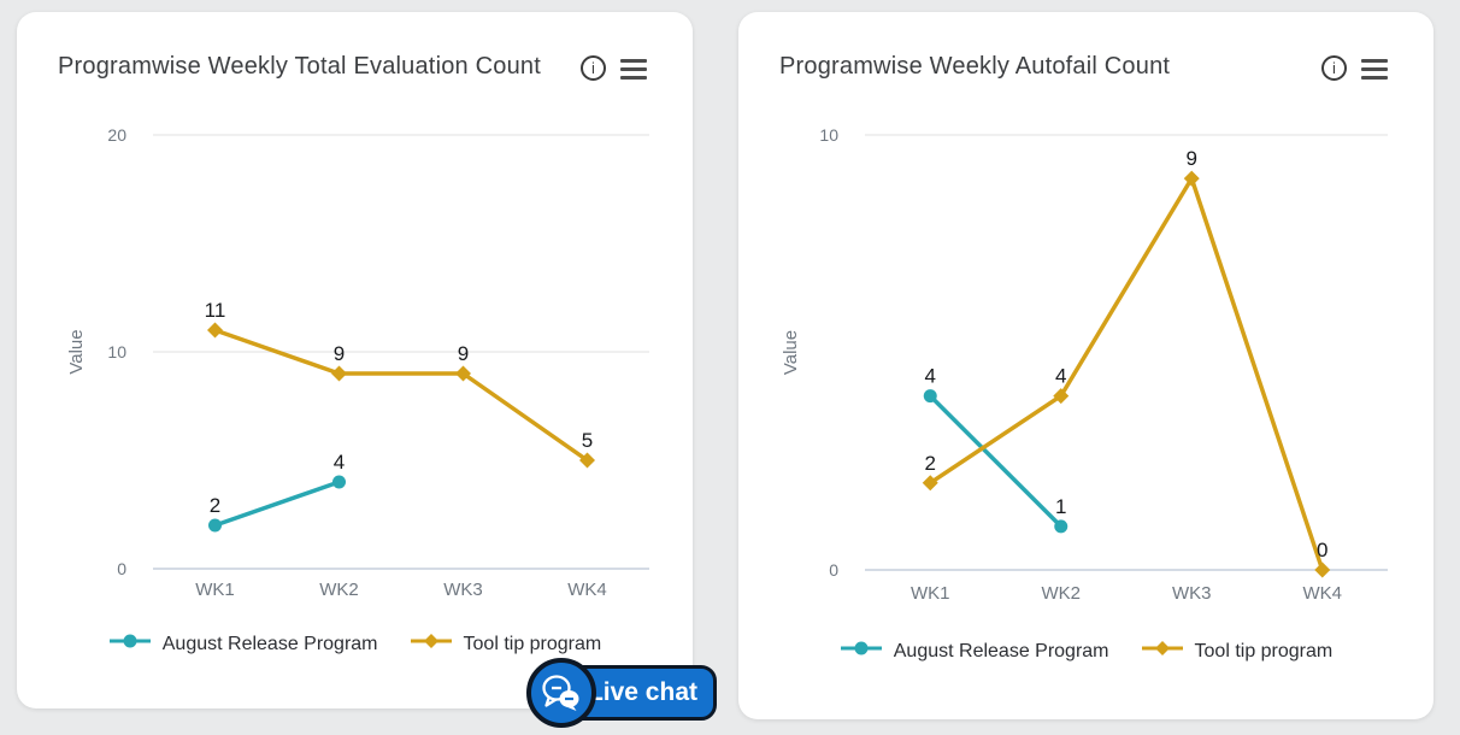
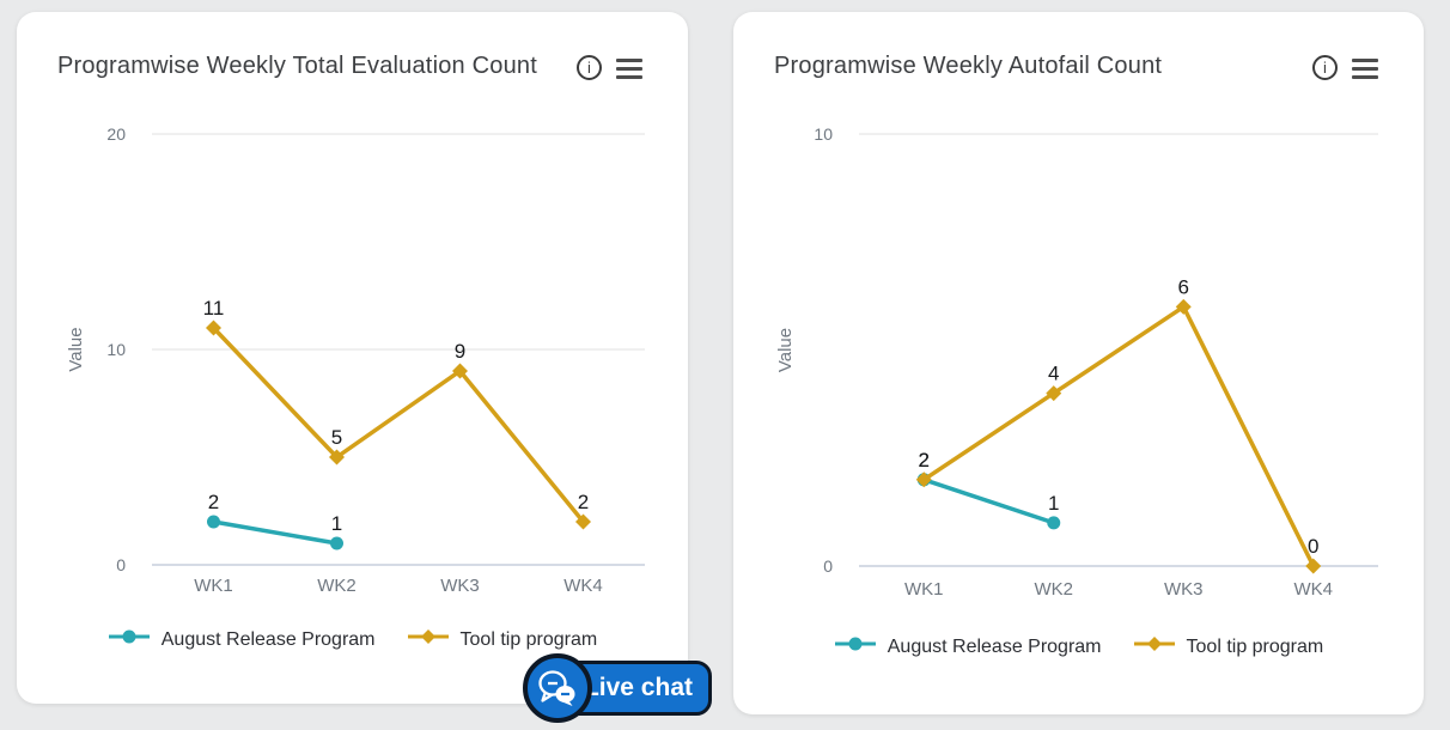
Programwise Weekly Total Evaluation Count/August Release Program/WK2: 4 -> 1
Programwise Weekly Total Evaluation Count/Tool tip program/WK2: 9 -> 5
Programwise Weekly Total Evaluation Count/Tool tip program/WK4: 5 -> 2
Programwise Weekly Autofail Count/August Release Program/WK1: 4 -> 2
Programwise Weekly Autofail Count/Tool tip program/WK3: 9 -> 6
